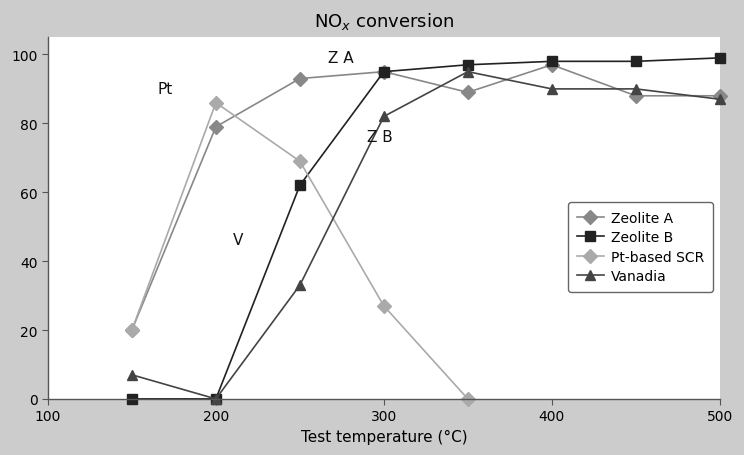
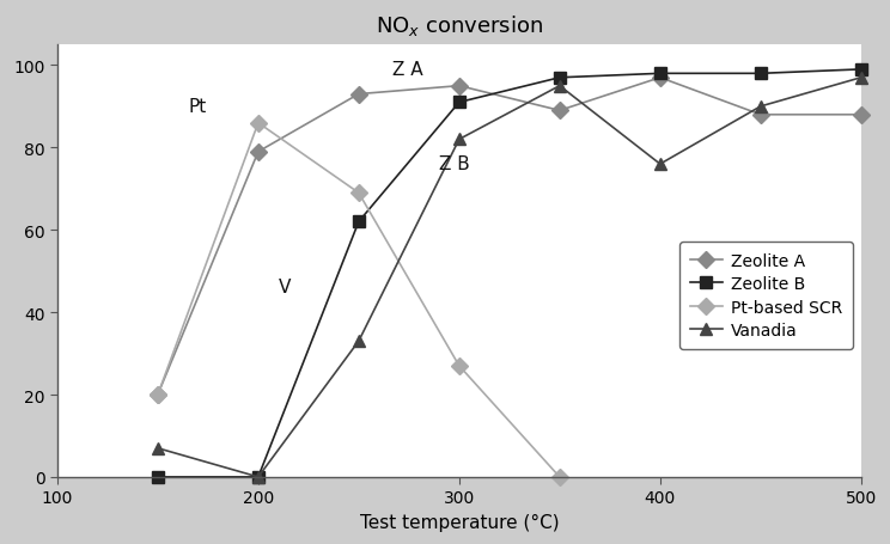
Zeolite B/300: 95 -> 91
Vanadia/400: 90 -> 76
Vanadia/500: 87 -> 97
